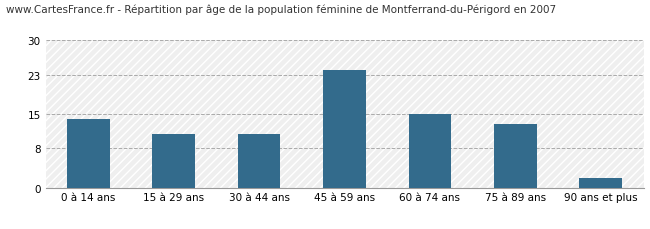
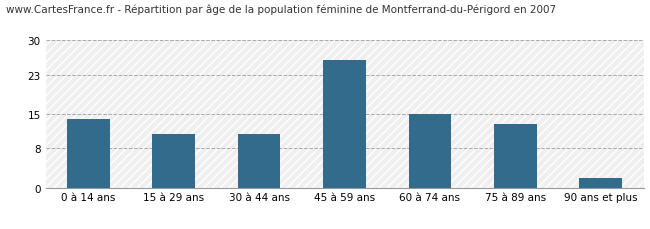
45 à 59 ans: 24 -> 26
